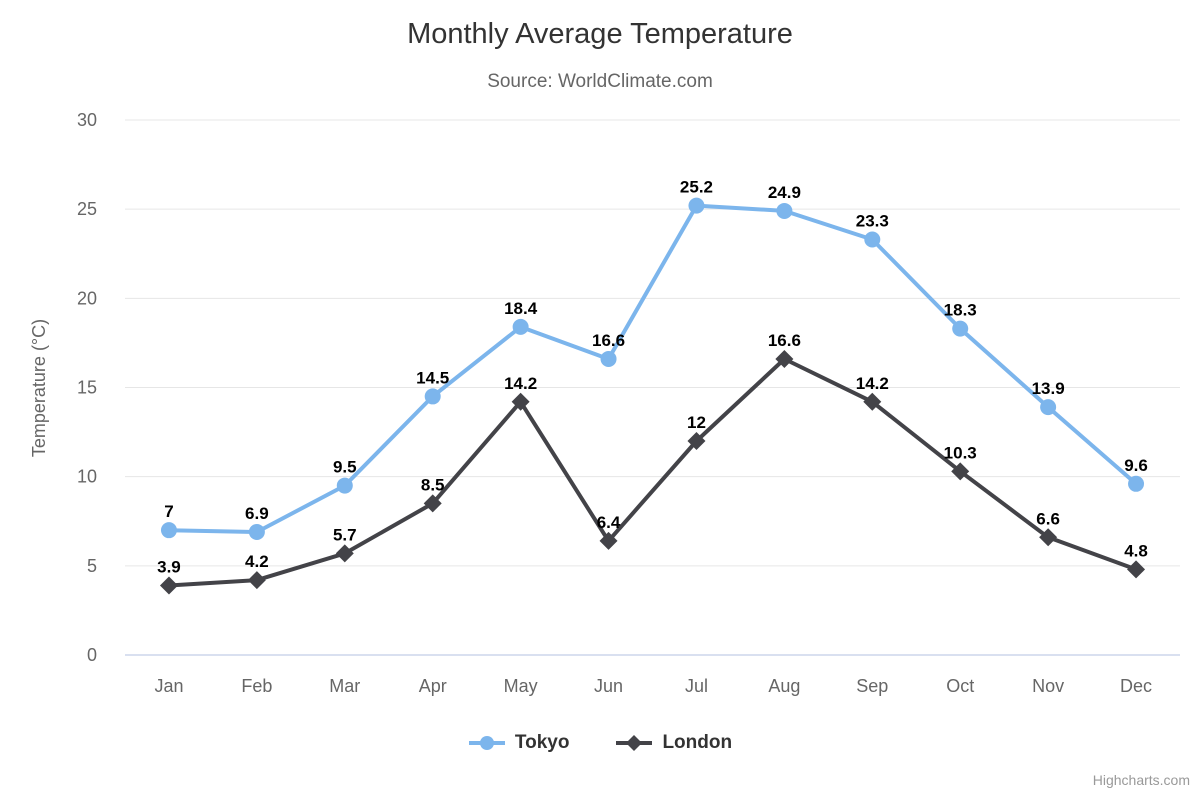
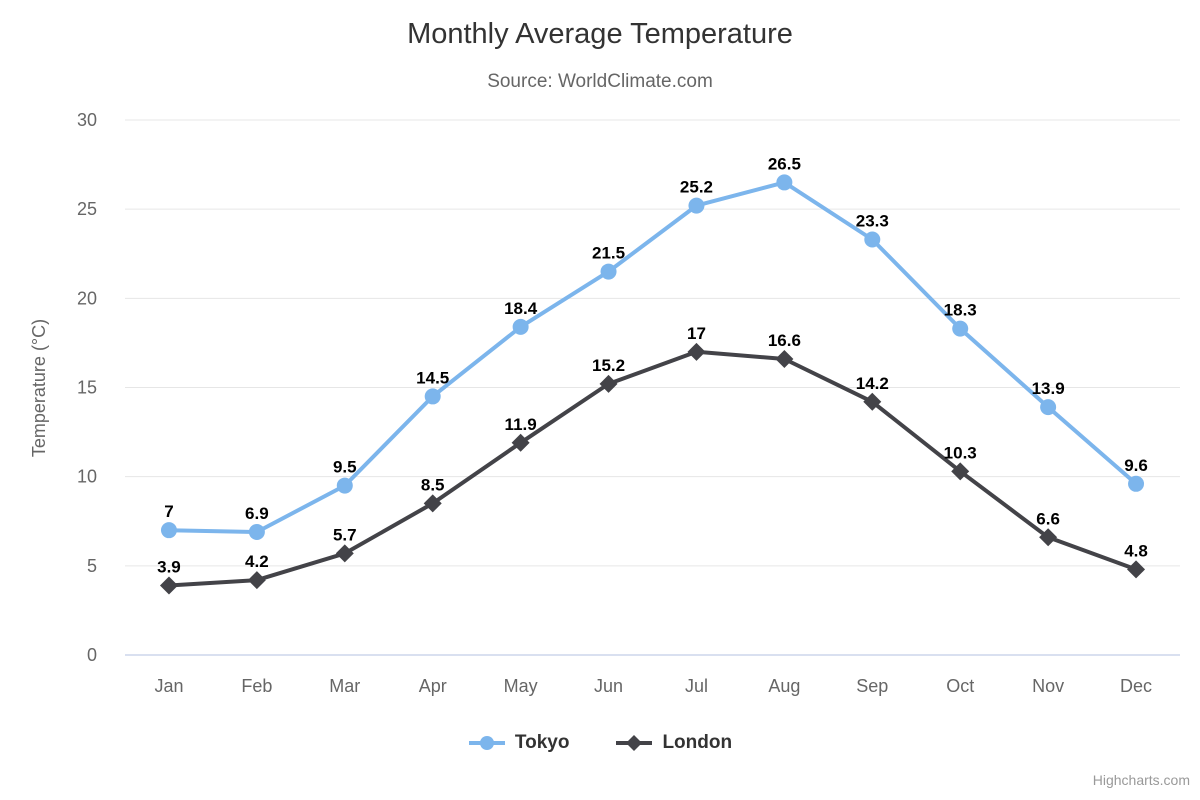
London/May: 14.2 -> 11.9
Tokyo/Jun: 16.6 -> 21.5
London/Jun: 6.4 -> 15.2
London/Jul: 12 -> 17
Tokyo/Aug: 24.9 -> 26.5
